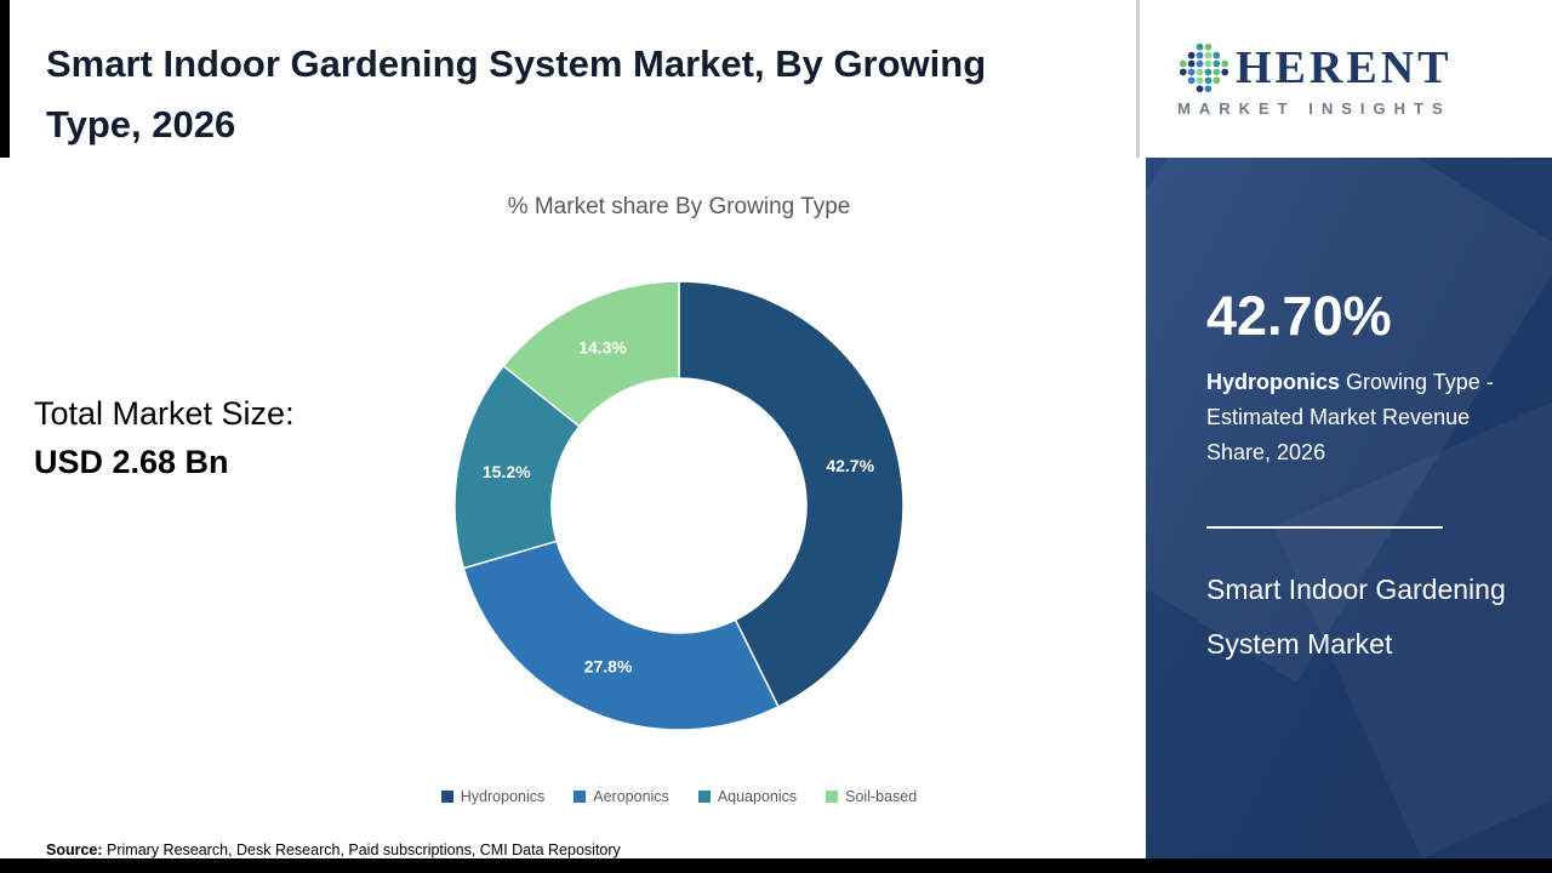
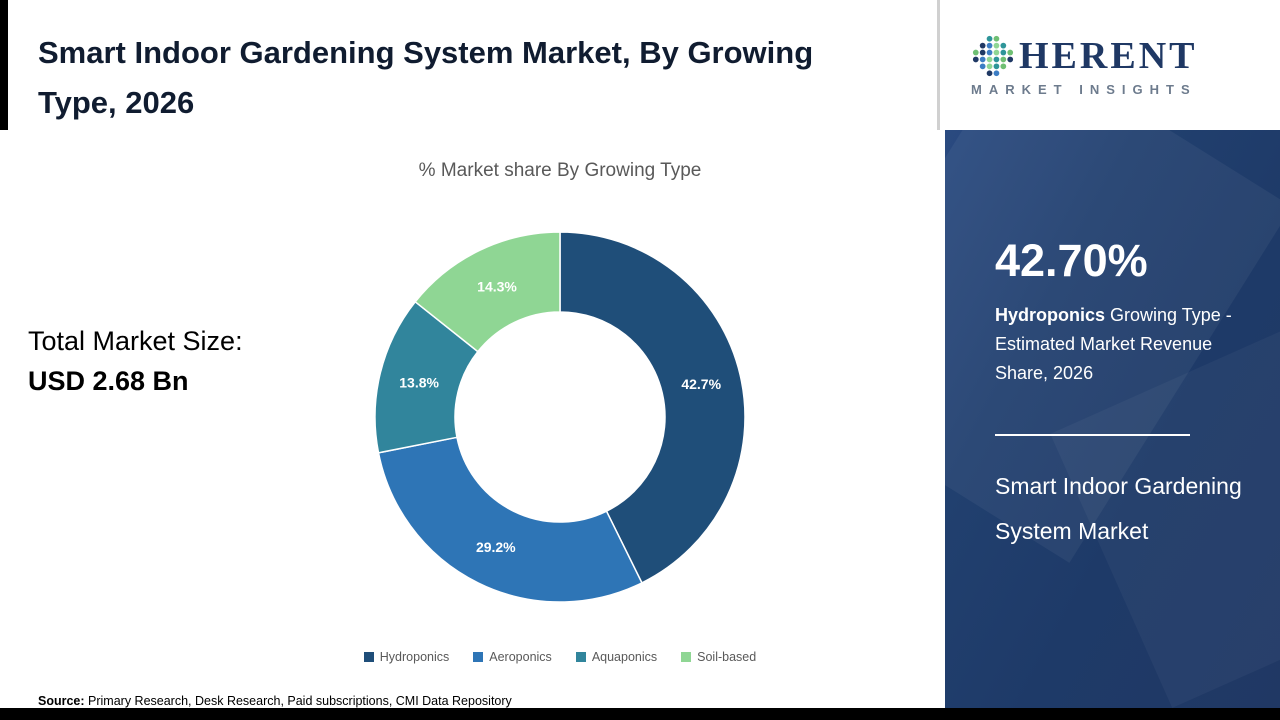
Aeroponics: 27.8% -> 29.2%
Aquaponics: 15.2% -> 13.8%
